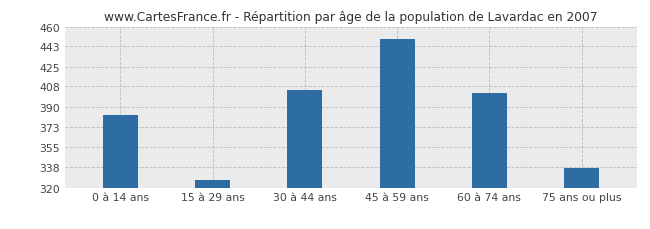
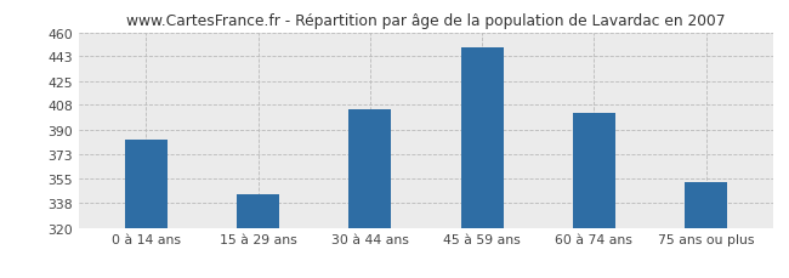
15 à 29 ans: 327 -> 344
75 ans ou plus: 337 -> 353
